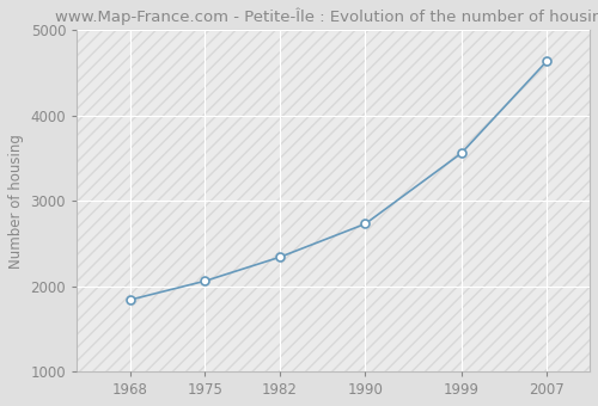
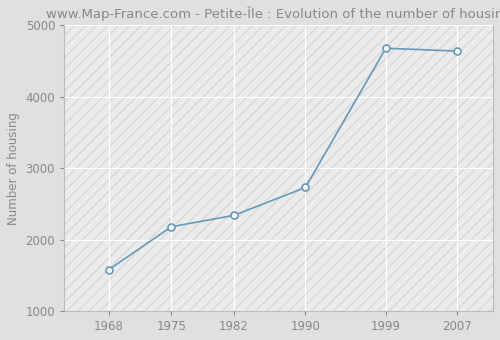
1968: 1840 -> 1580
1975: 2060 -> 2180
1999: 3560 -> 4680
